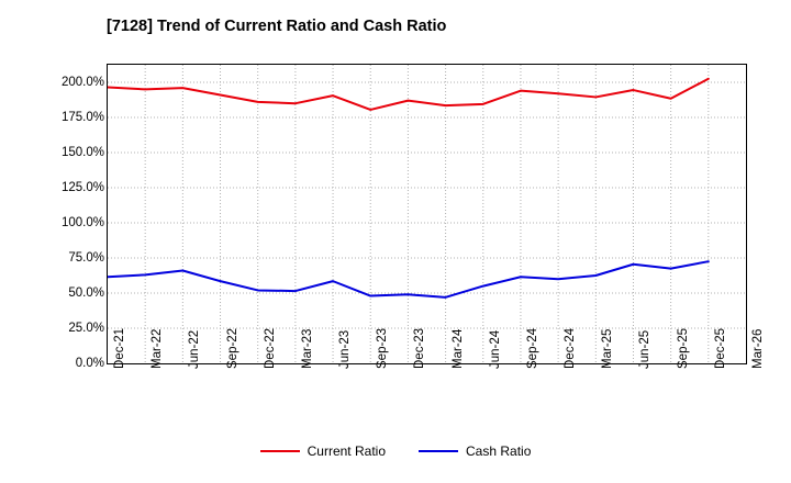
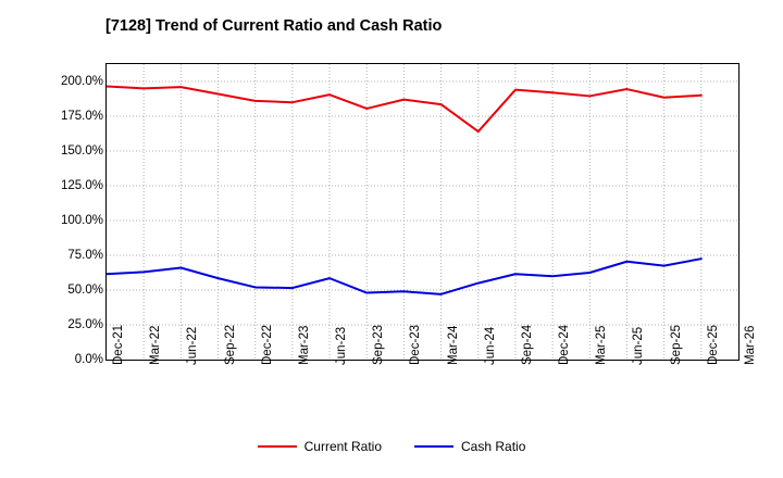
Current Ratio/Jun-24: 184% -> 164%
Current Ratio/Dec-25: 202% -> 190%
